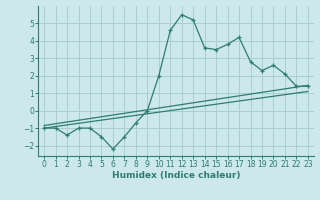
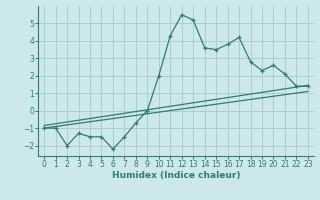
2: -1.4 -> -2.0
3: -1.0 -> -1.3
4: -1.0 -> -1.5
11: 4.6 -> 4.3
